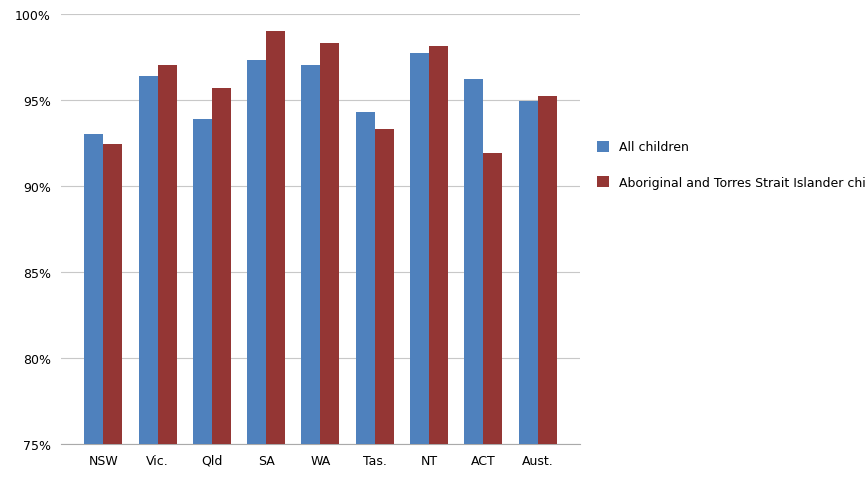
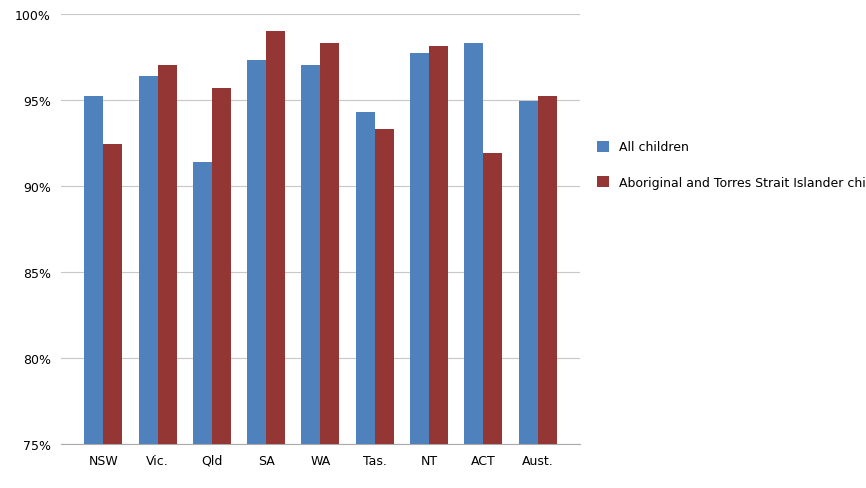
All children/NSW: 93.0% -> 95.2%
All children/Qld: 93.9% -> 91.4%
All children/ACT: 96.2% -> 98.3%
